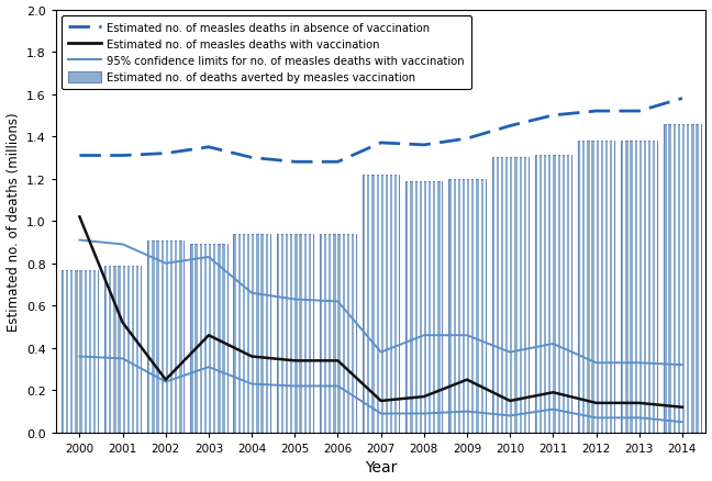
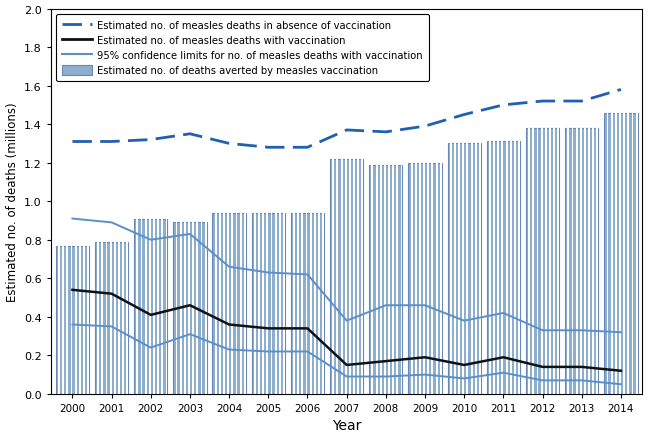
Estimated no. of measles deaths with vaccination/2000: 1.02 -> 0.54
Estimated no. of measles deaths with vaccination/2002: 0.25 -> 0.41
Estimated no. of measles deaths with vaccination/2009: 0.25 -> 0.19
